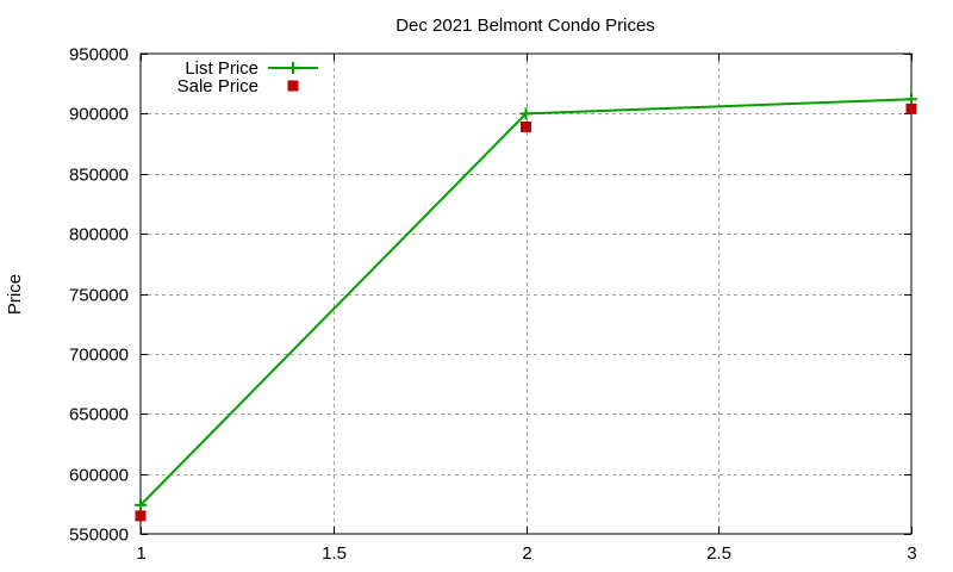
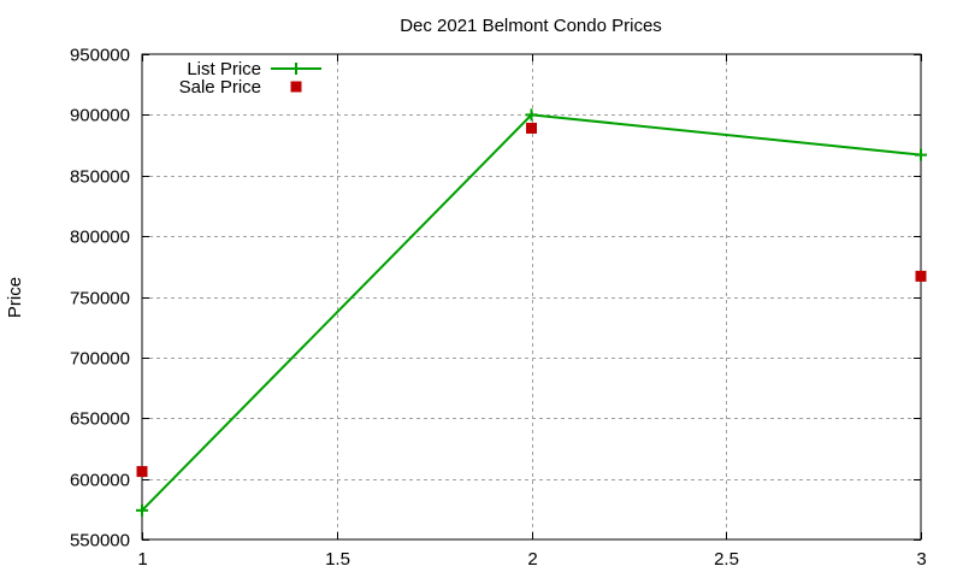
Sale Price/1: 565000 -> 606000
List Price/3: 912000 -> 867000
Sale Price/3: 904000 -> 767000
